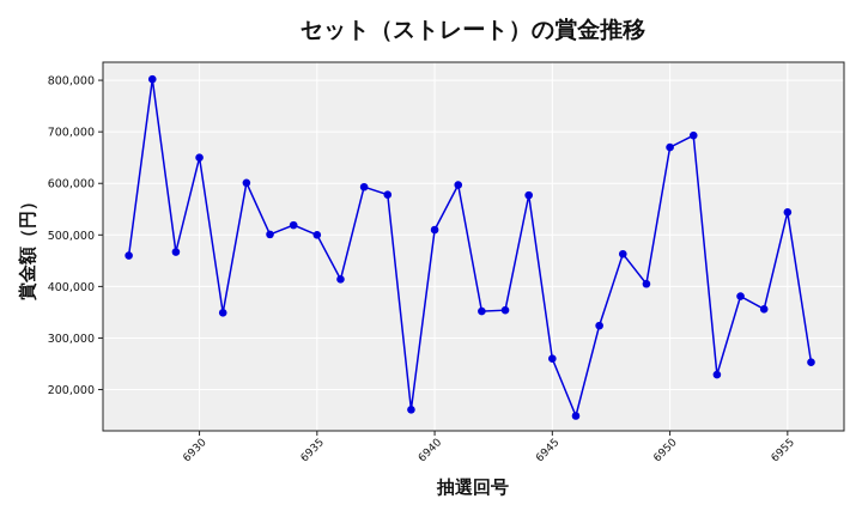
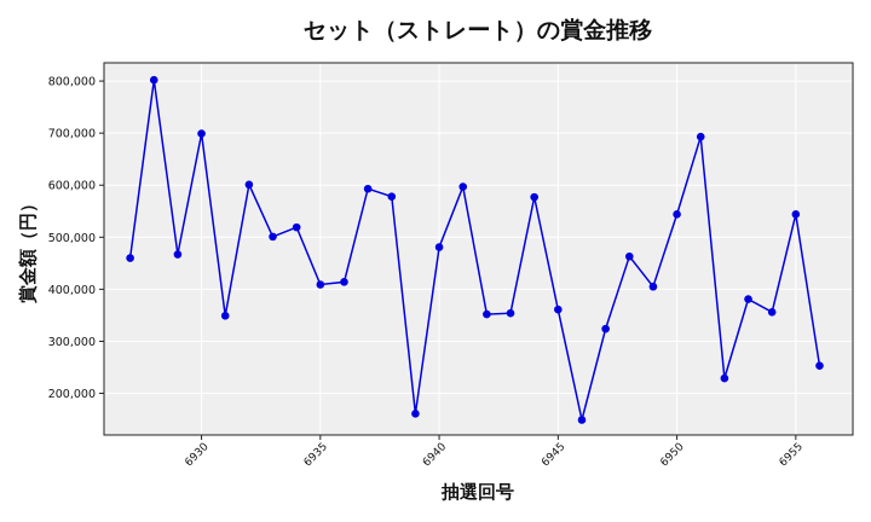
6930: 650000 -> 700000
6935: 500000 -> 410000
6940: 510000 -> 480000
6945: 260000 -> 360000
6950: 670000 -> 540000
